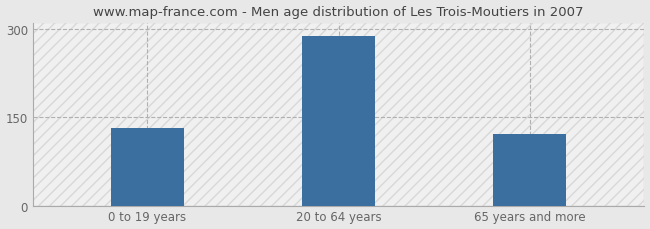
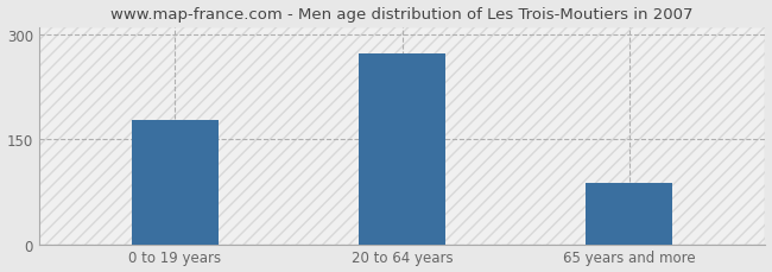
0 to 19 years: 132 -> 178
20 to 64 years: 287 -> 272
65 years and more: 122 -> 88
